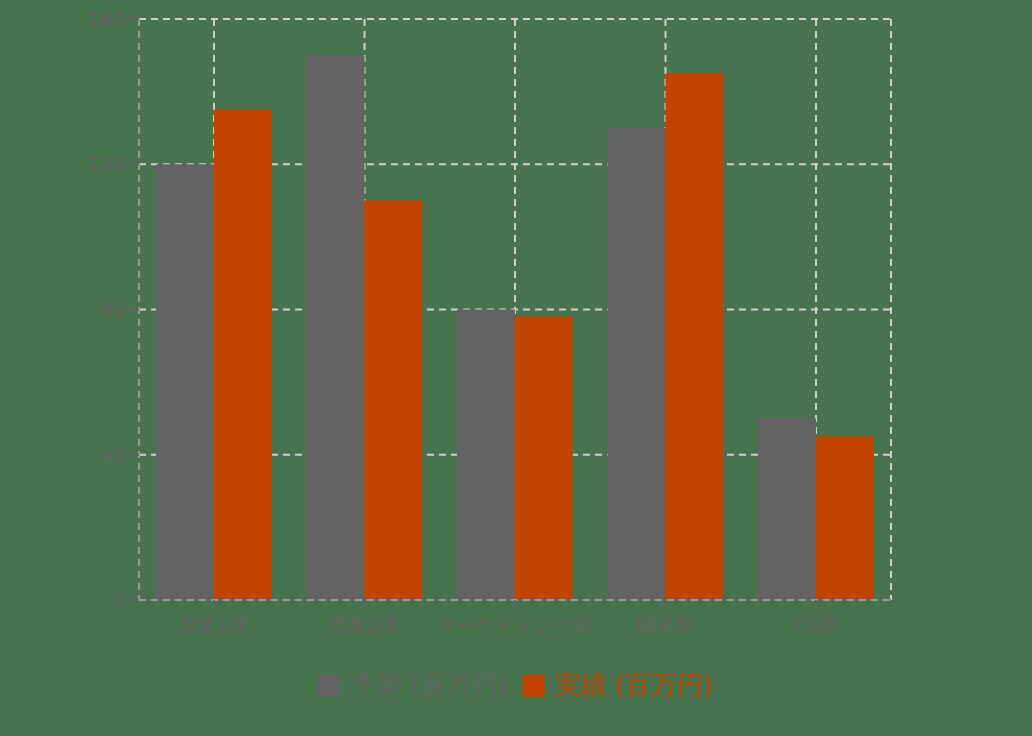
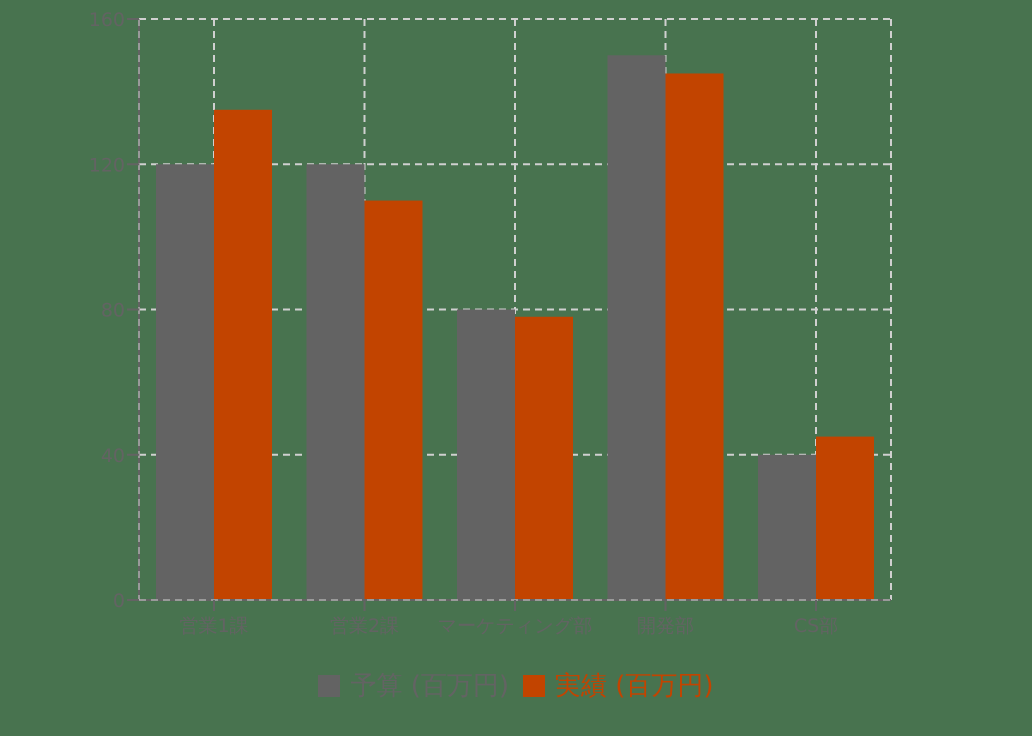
予算 (百万円)/営業2課: 150 -> 120
予算 (百万円)/開発部: 130 -> 150
予算 (百万円)/CS部: 50 -> 40
